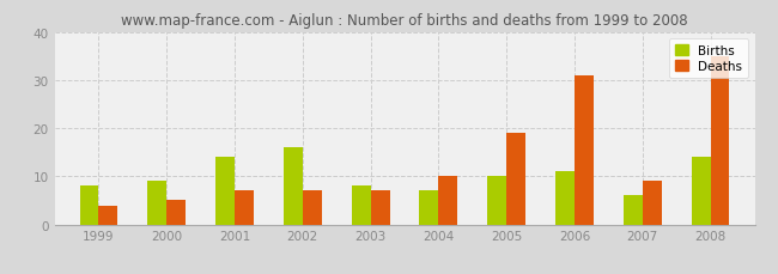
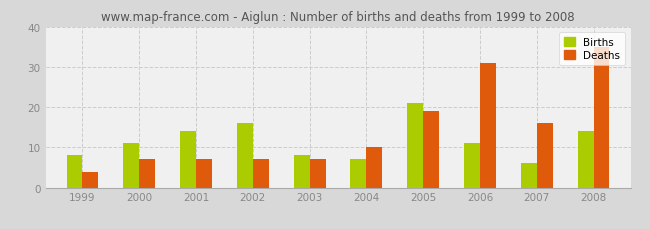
Births/2000: 9 -> 11
Deaths/2000: 5 -> 7
Births/2005: 10 -> 21
Deaths/2007: 9 -> 16
